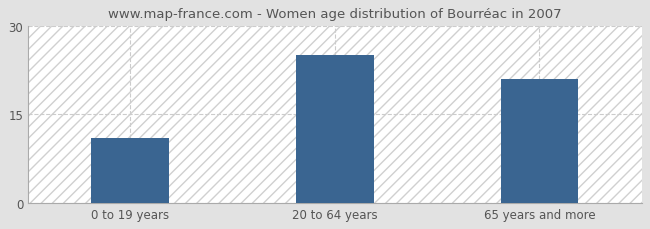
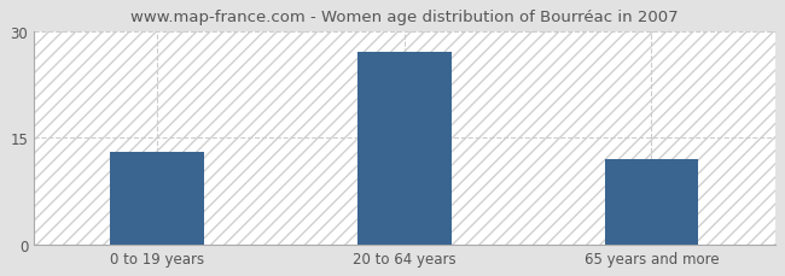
0 to 19 years: 11 -> 13
20 to 64 years: 25 -> 27
65 years and more: 21 -> 12
